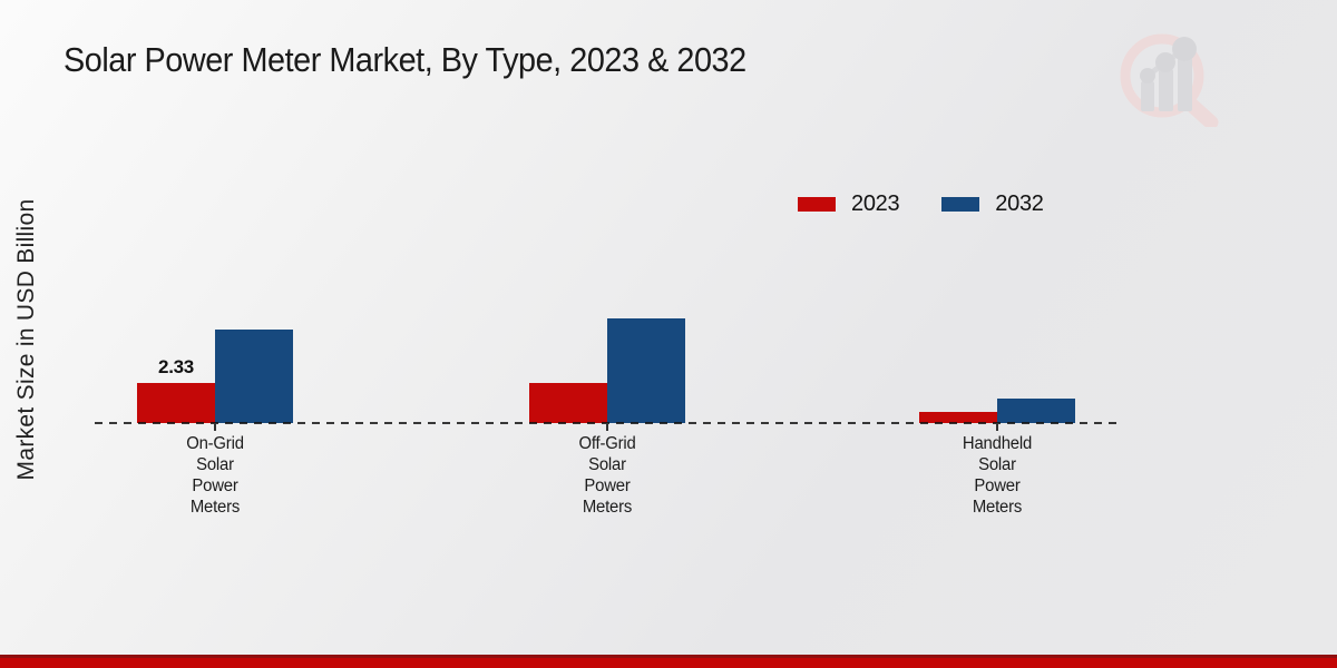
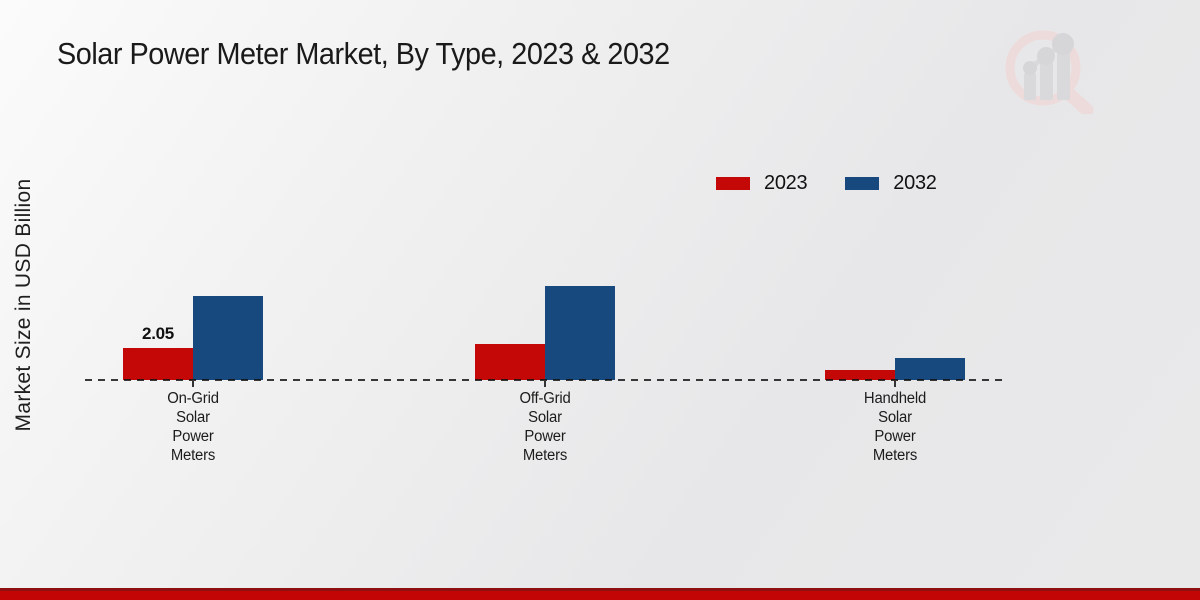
2023/On-Grid Solar Power Meters: 2.33 -> 2.05
